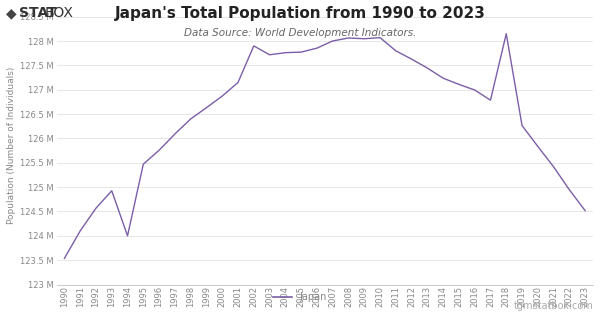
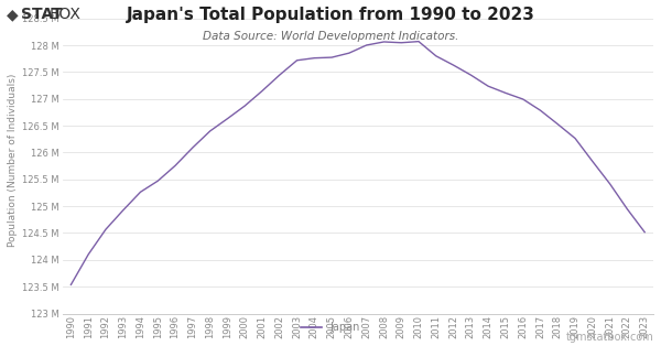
1994: 124.00 M -> 125.26 M
2002: 127.90 M -> 127.44 M
2018: 128.15 M -> 126.53 M
